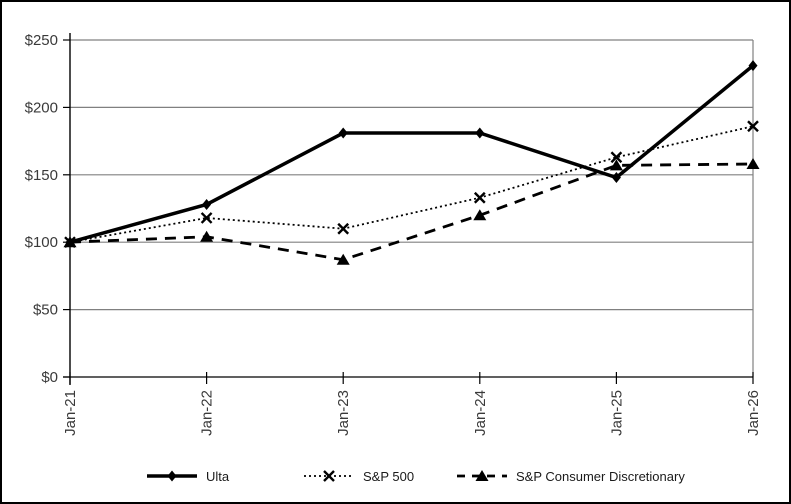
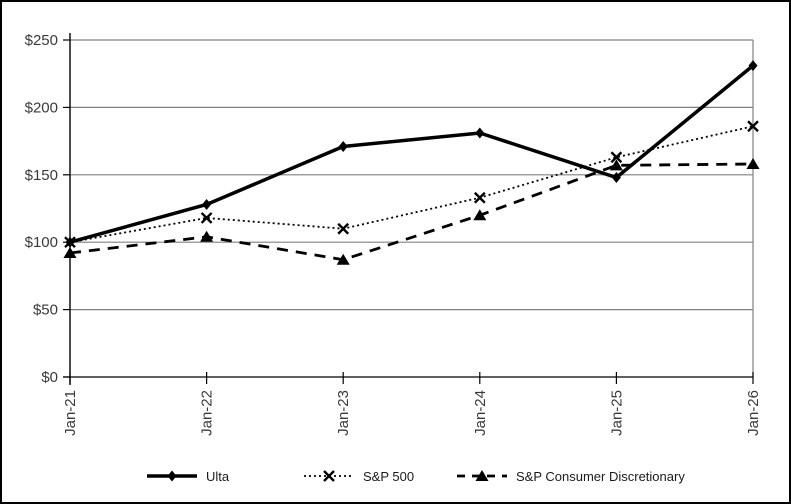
S&P Consumer Discretionary/Jan-21: $100 -> $92
Ulta/Jan-23: $181 -> $171
